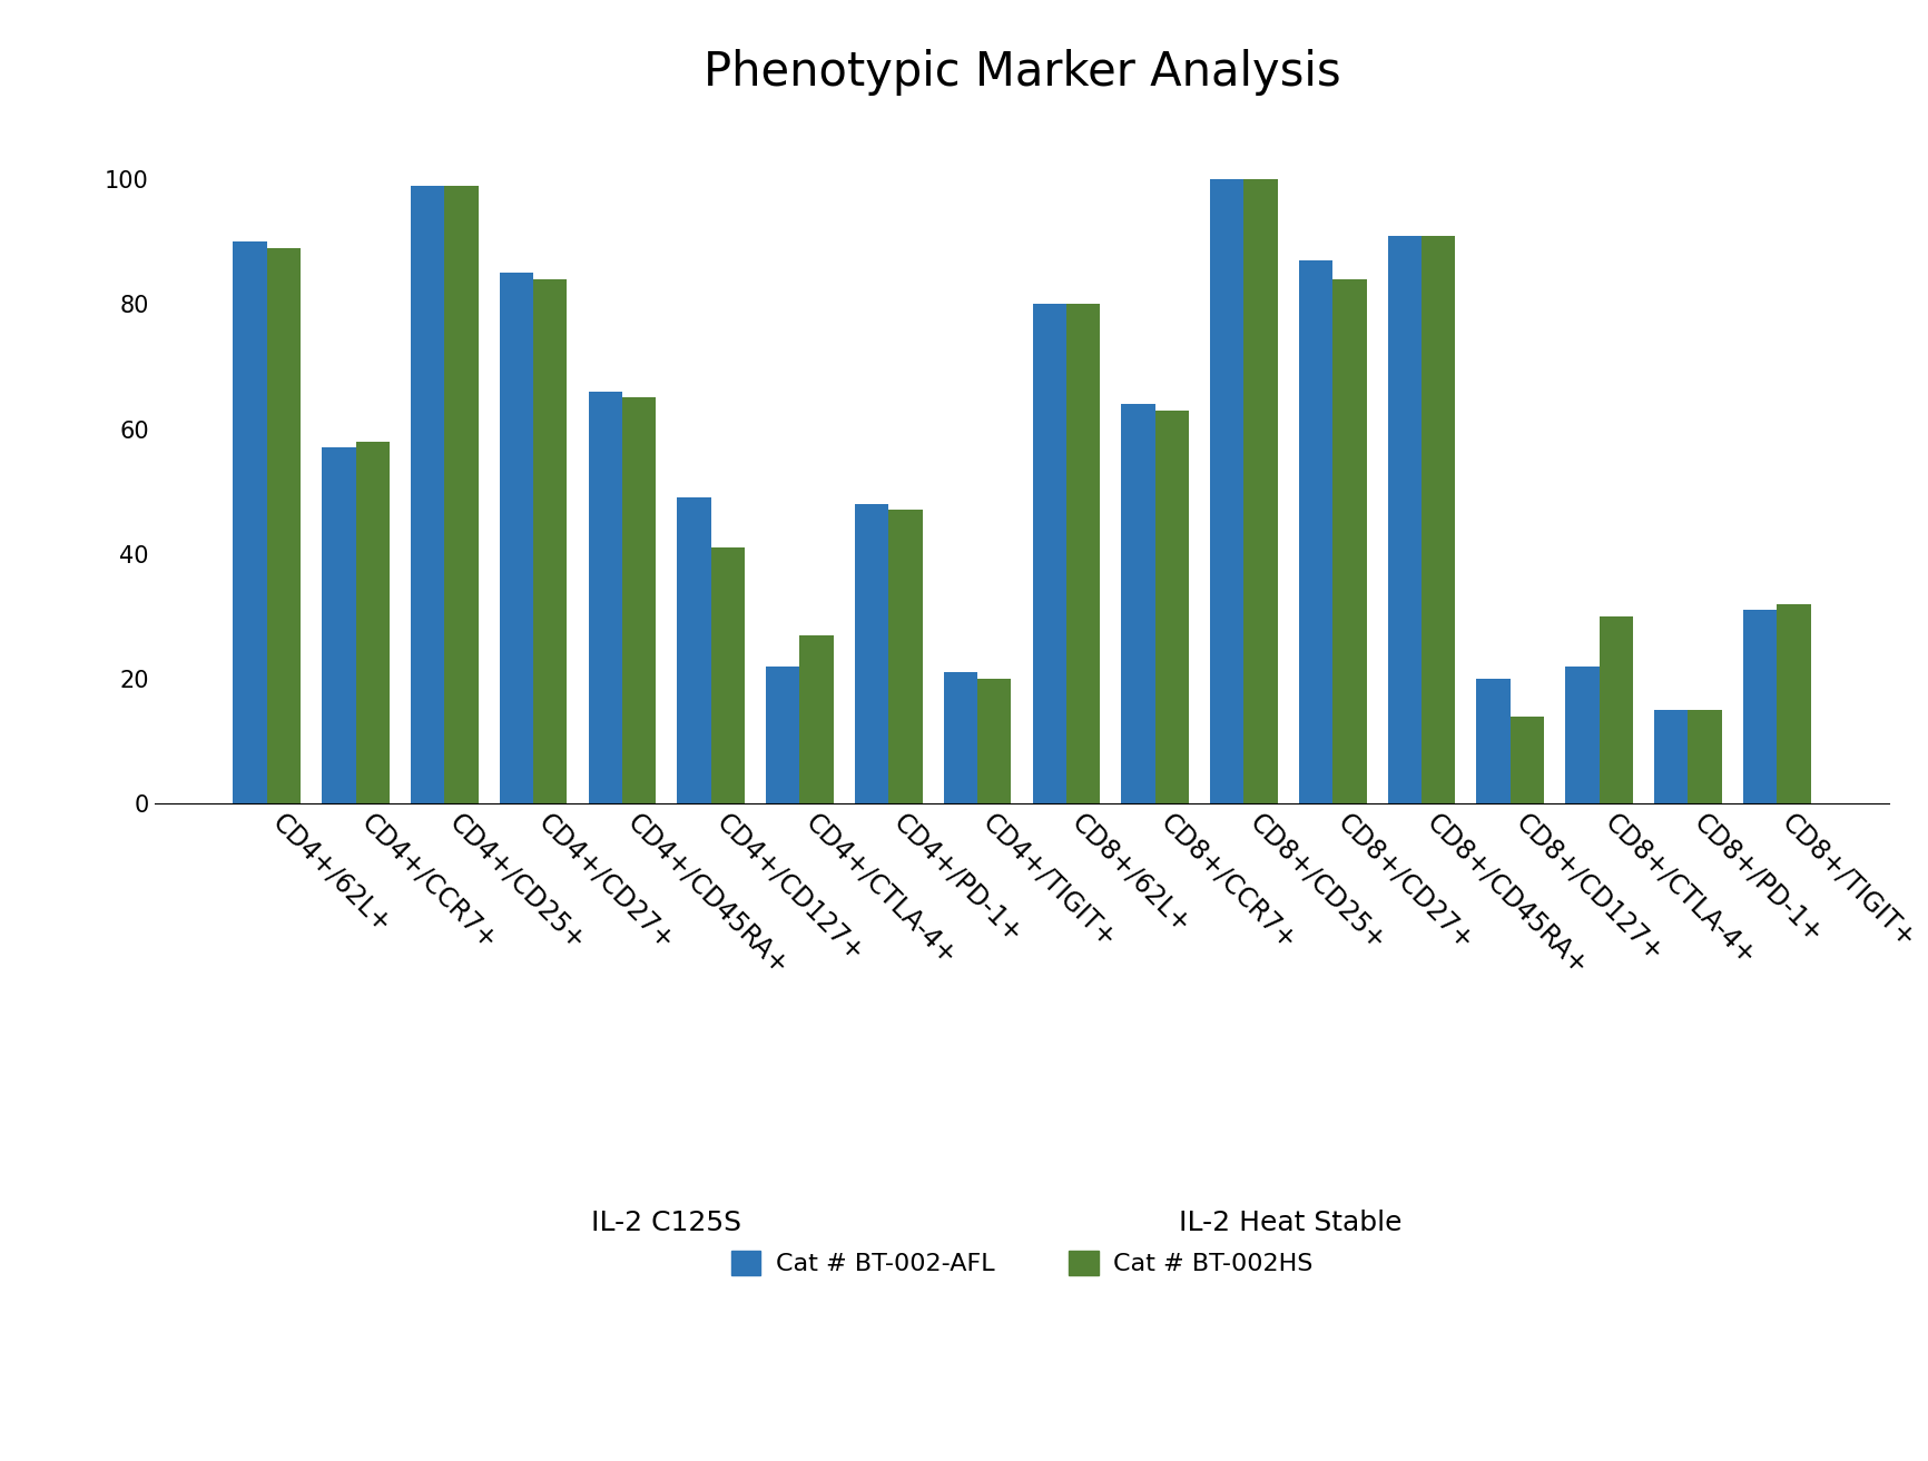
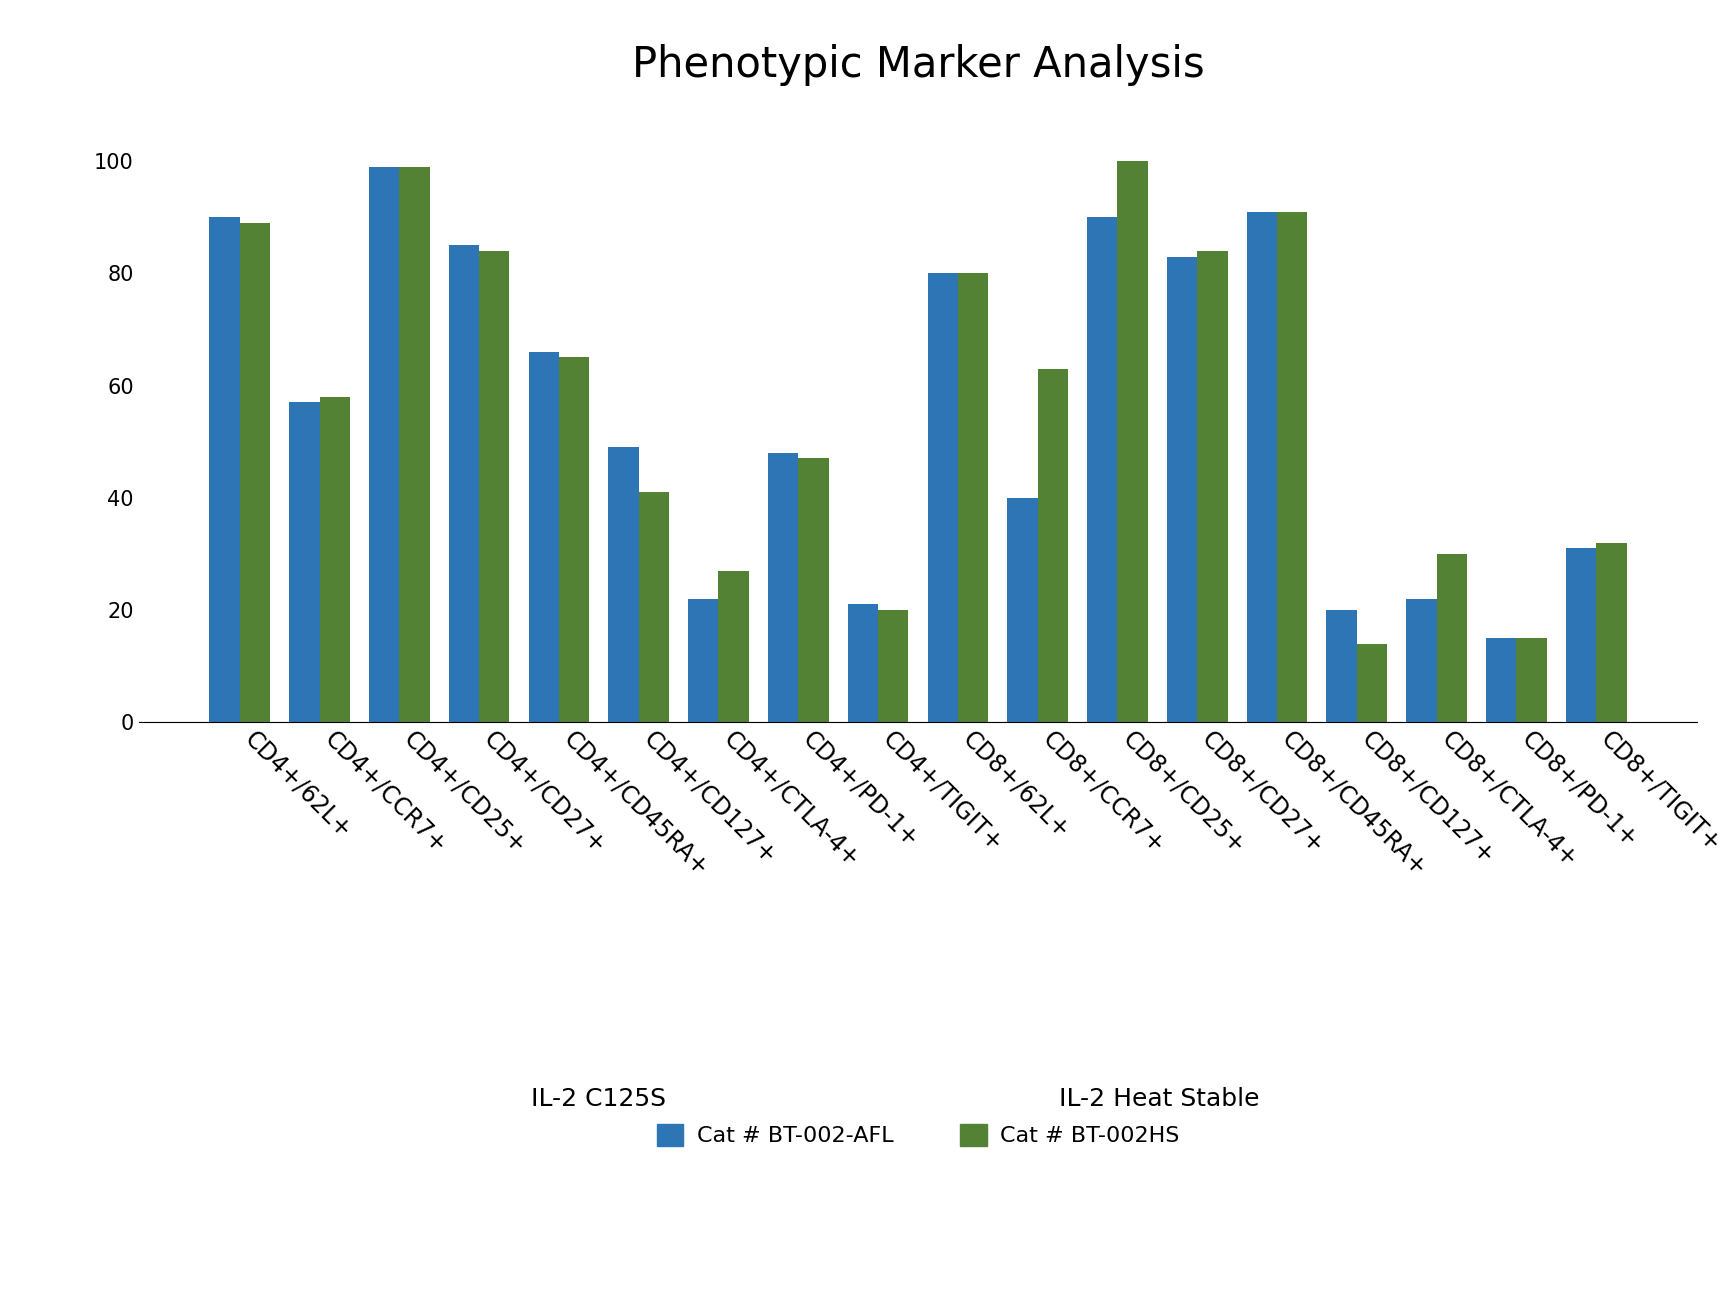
Cat # BT-002-AFL/CD8+/CCR7+: 64 -> 40
Cat # BT-002-AFL/CD8+/CD25+: 100 -> 90
Cat # BT-002-AFL/CD8+/CD27+: 87 -> 83
